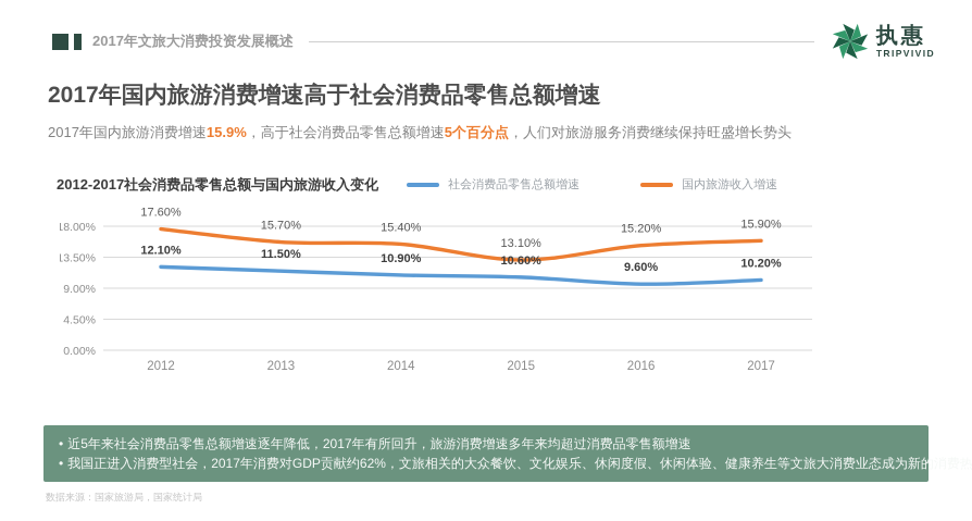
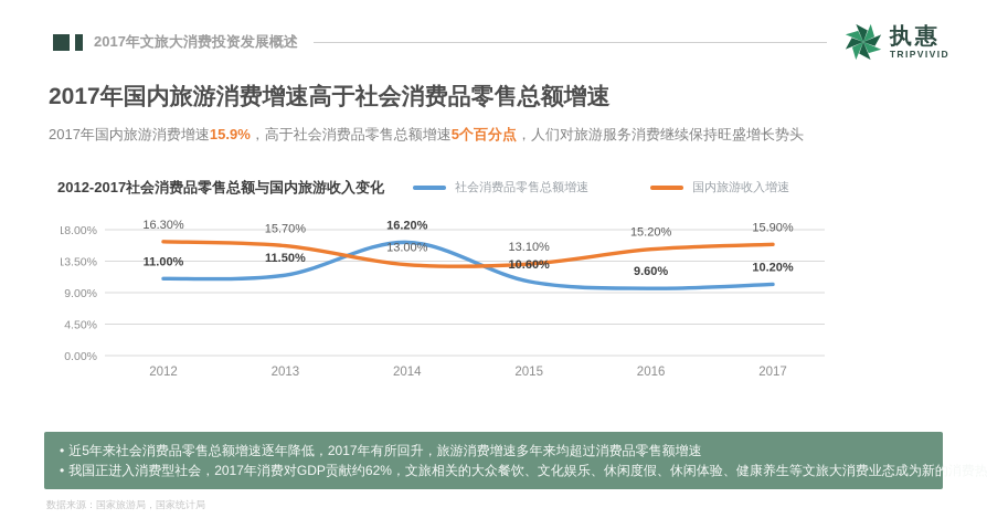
社会消费品零售总额增速/2012: 12.10% -> 11.00%
国内旅游收入增速/2012: 17.60% -> 16.30%
社会消费品零售总额增速/2014: 10.90% -> 16.20%
国内旅游收入增速/2014: 15.40% -> 13.00%
